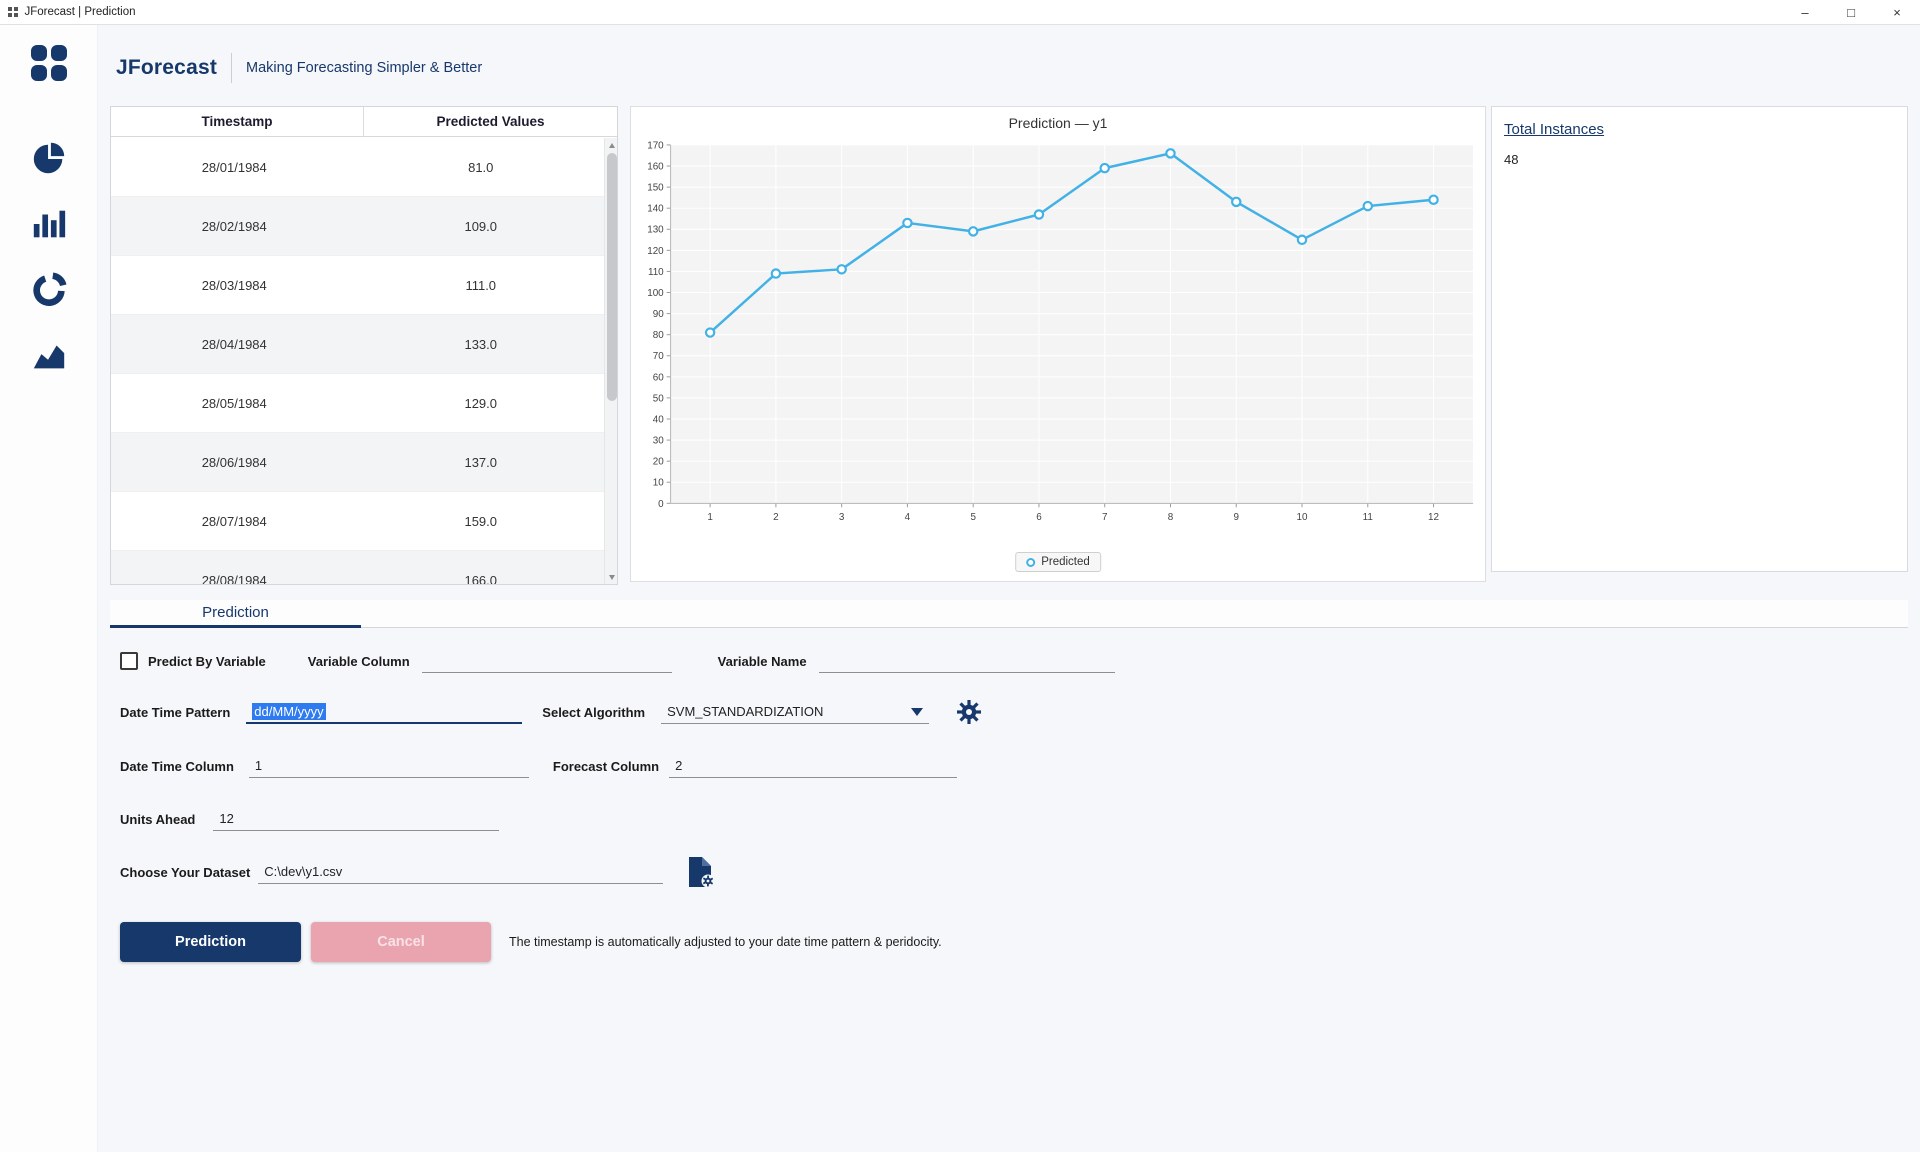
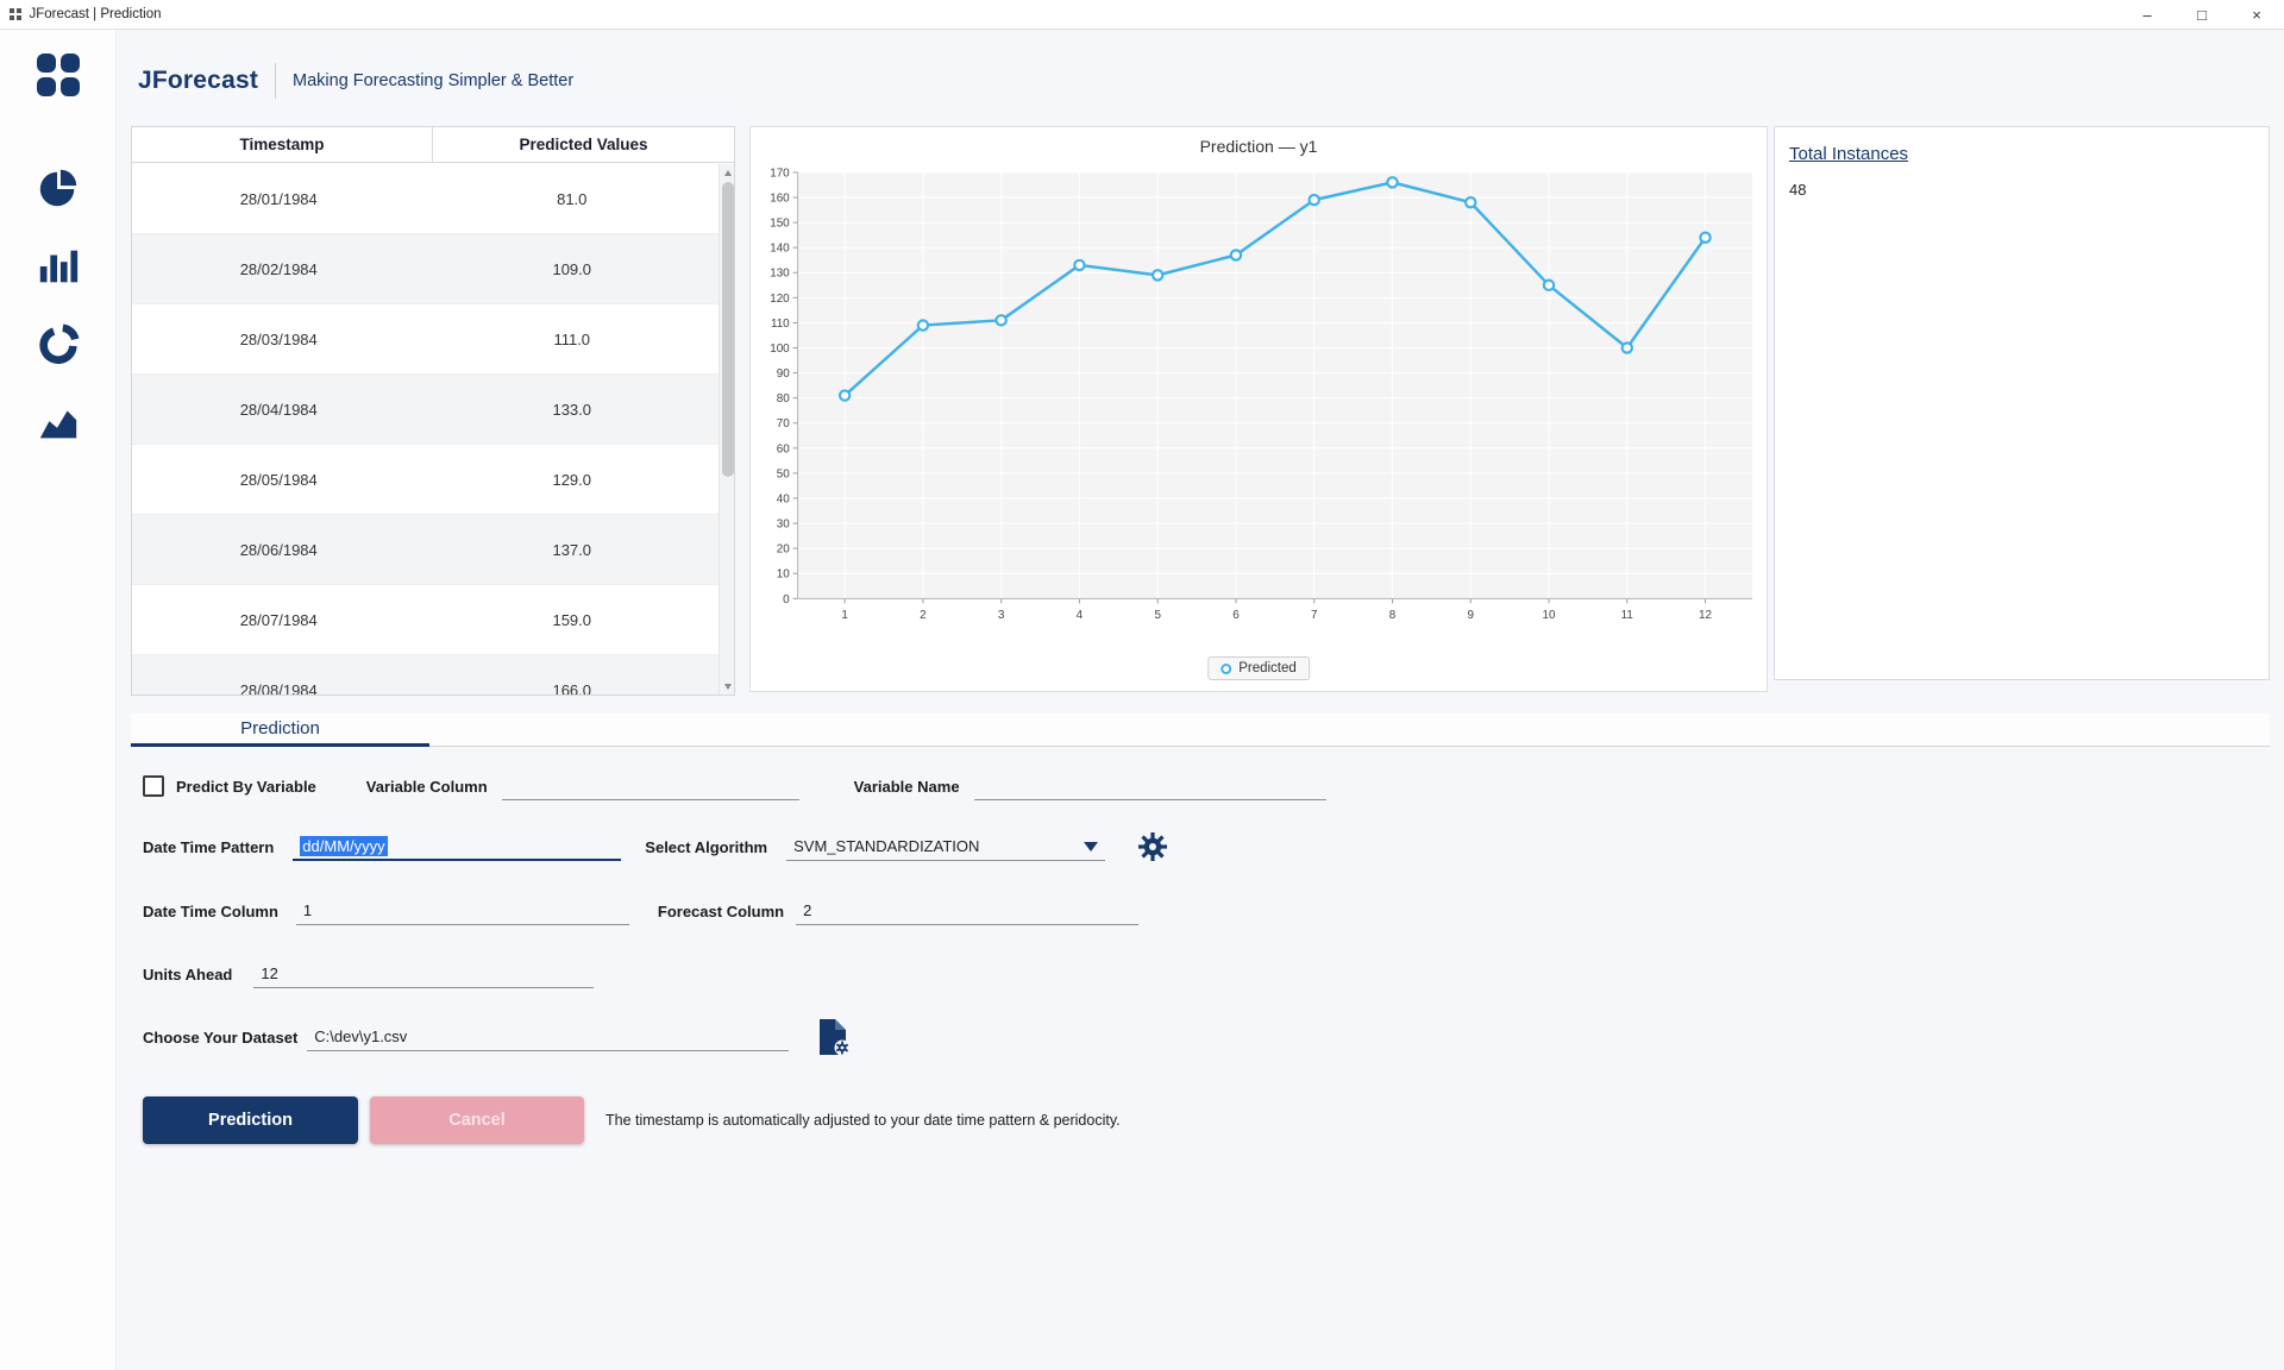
9: 143 -> 158
11: 141 -> 100
